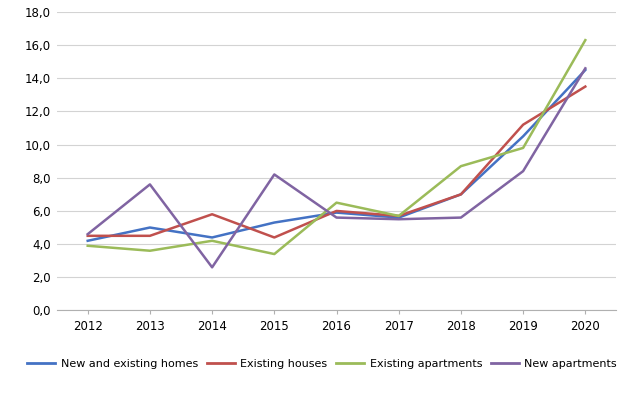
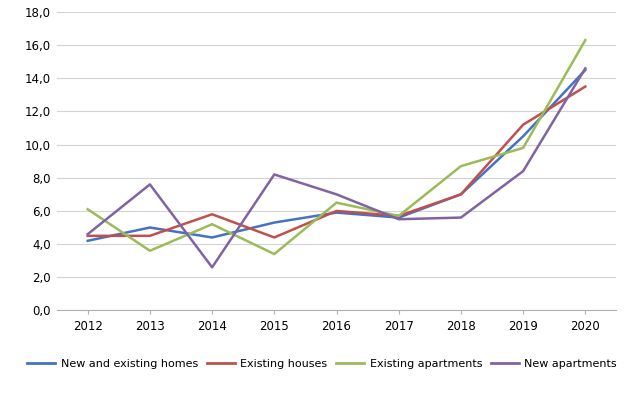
Existing apartments/2012: 3,9 -> 6,1
Existing apartments/2014: 4,2 -> 5,2
New apartments/2016: 5,6 -> 7,0
